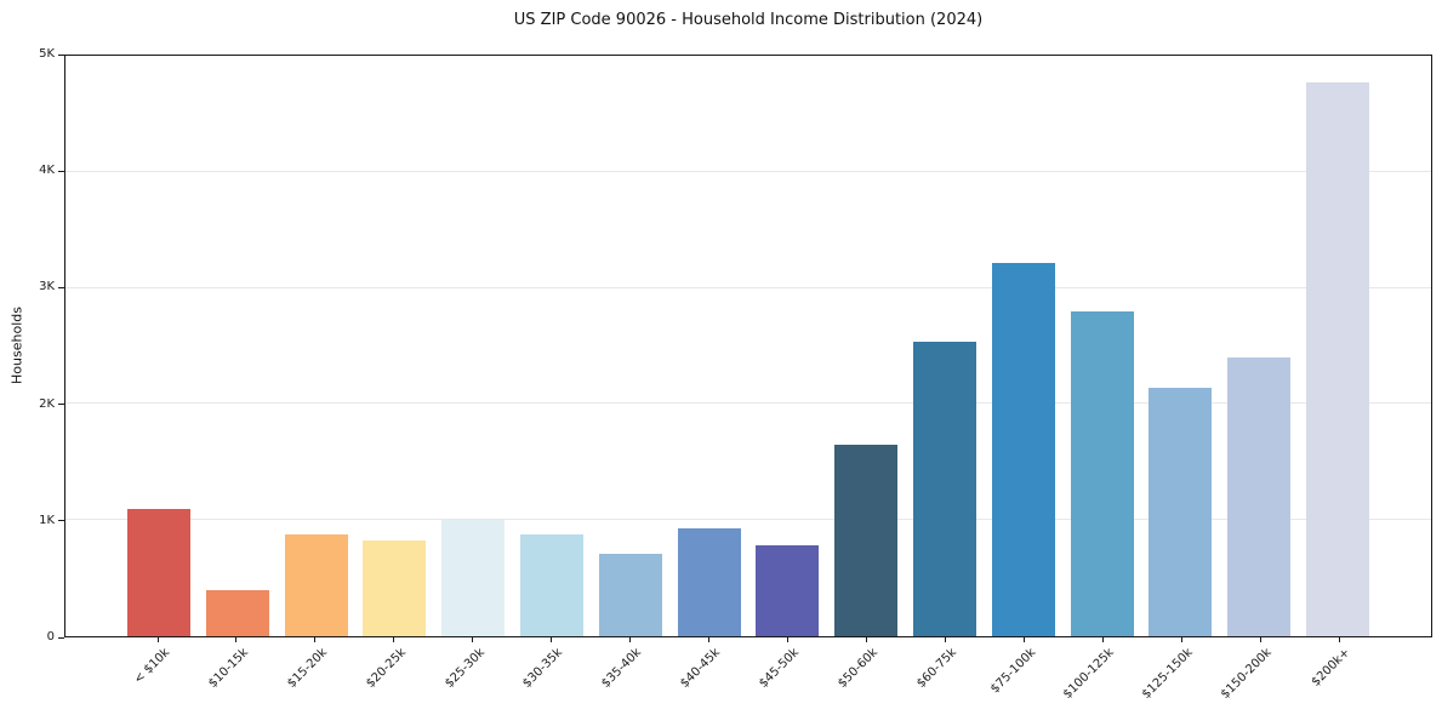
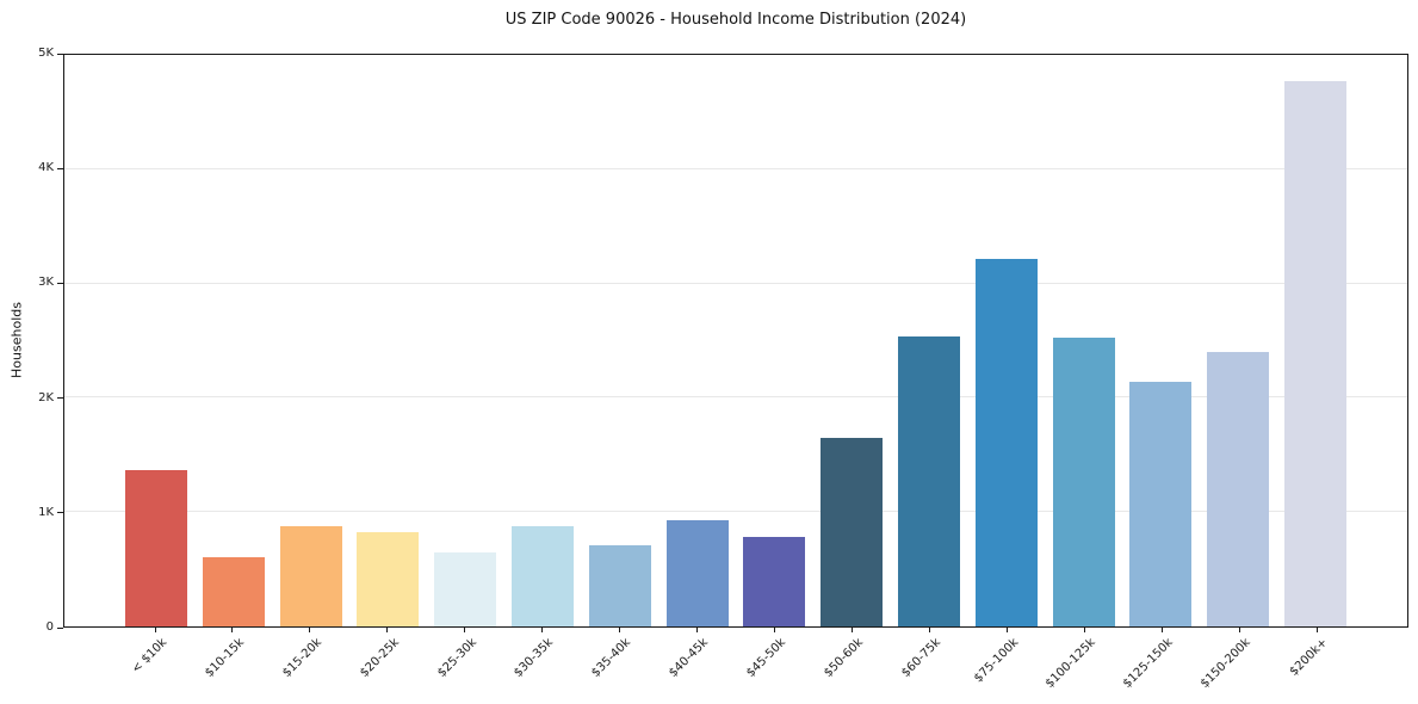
< $10k: 1.1K -> 1.4K
$10-15k: 0.4K -> 0.6K
$25-30k: 1.0K -> 0.6K
$100-125k: 2.8K -> 2.5K
